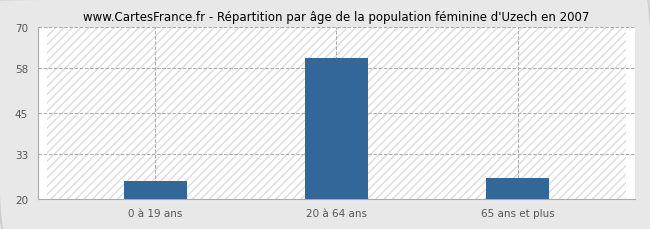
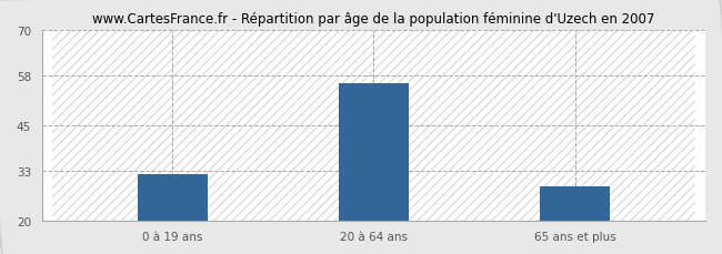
0 à 19 ans: 25 -> 32
20 à 64 ans: 61 -> 56
65 ans et plus: 26 -> 29
